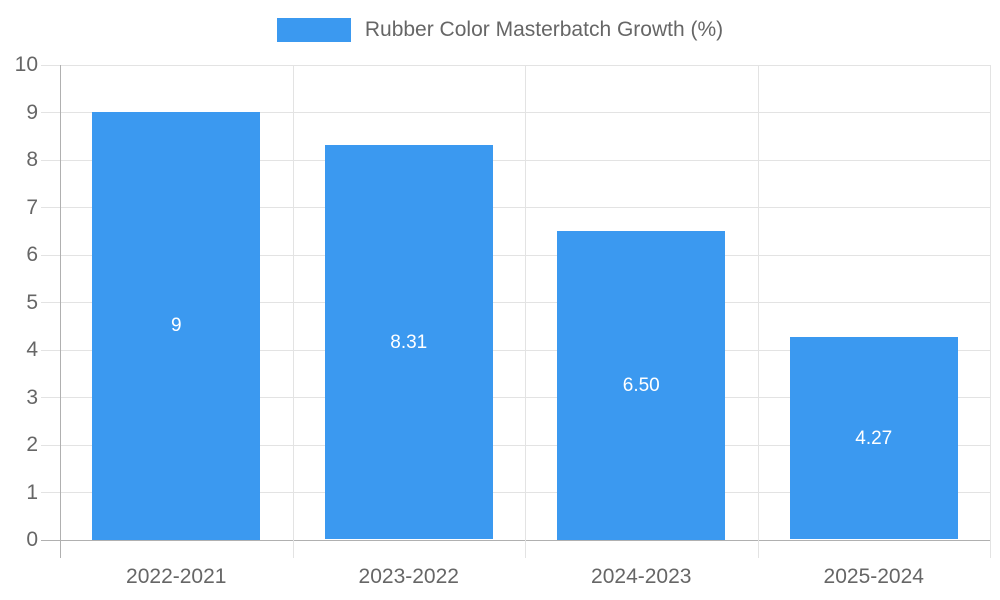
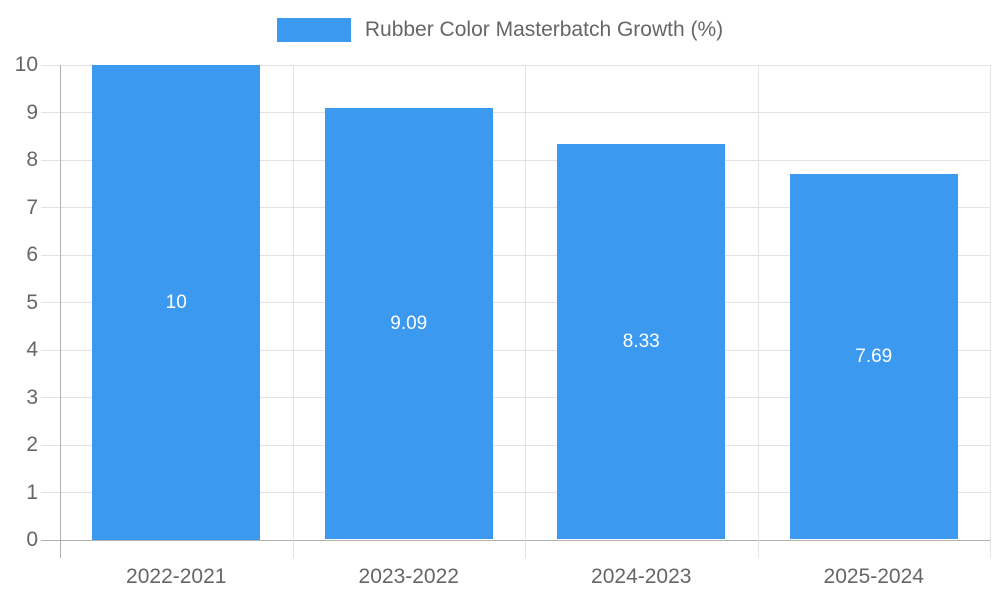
2022-2021: 9 -> 10
2023-2022: 8.31 -> 9.09
2024-2023: 6.50 -> 8.33
2025-2024: 4.27 -> 7.69
